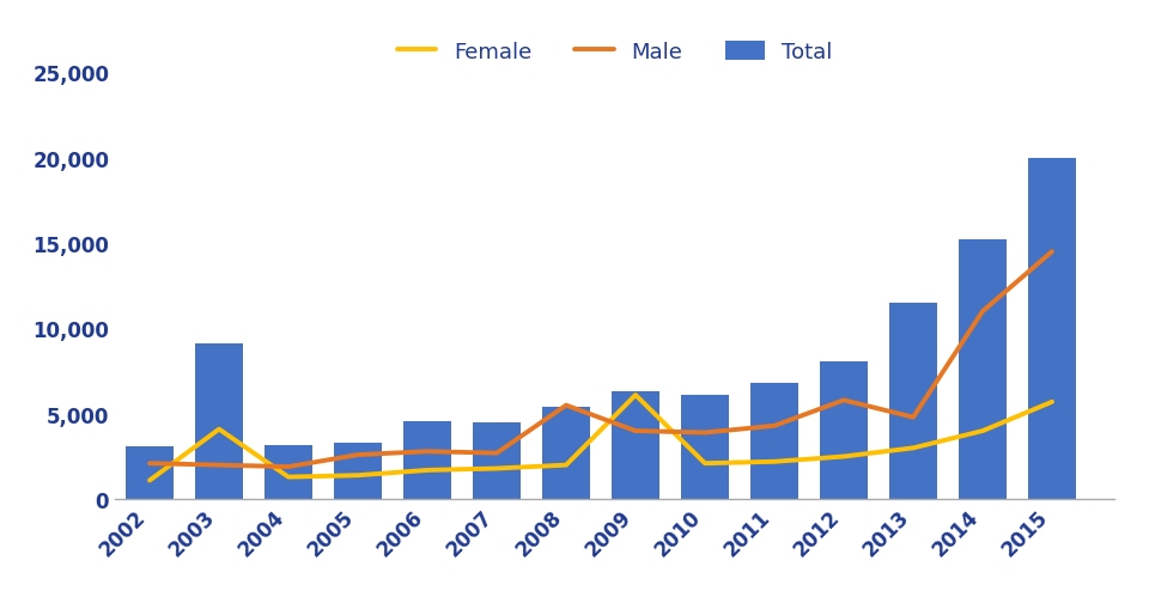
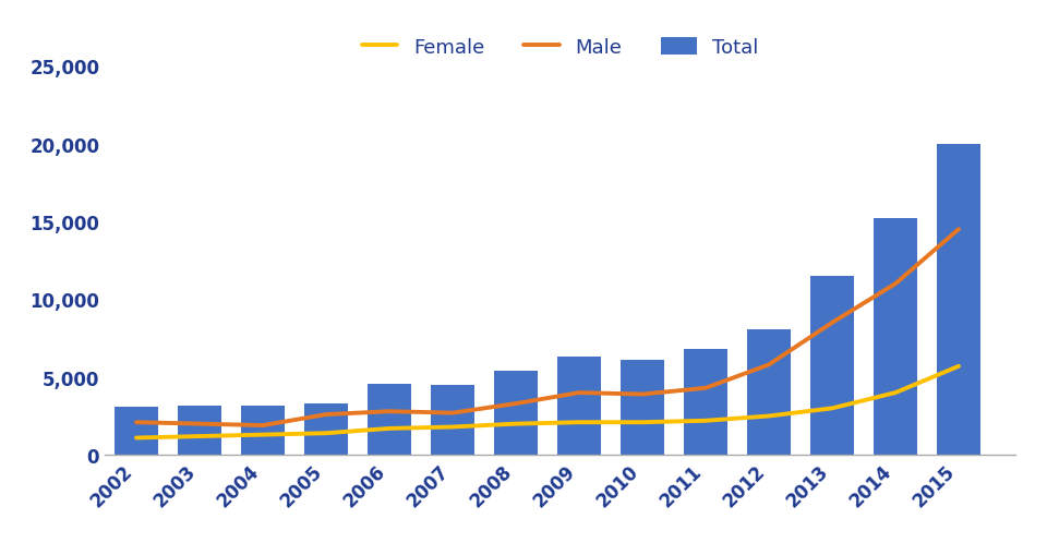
Total/2003: 9,100 -> 3,200
Female/2003: 4,100 -> 1,200
Male/2008: 5,500 -> 3,300
Female/2009: 6,100 -> 2,100
Male/2013: 4,800 -> 8,500
